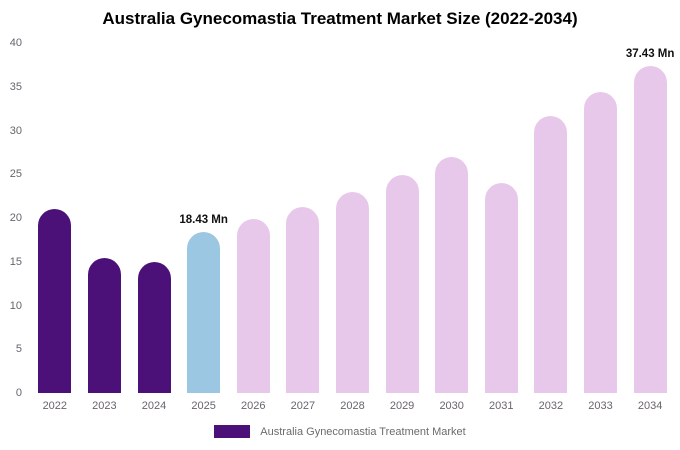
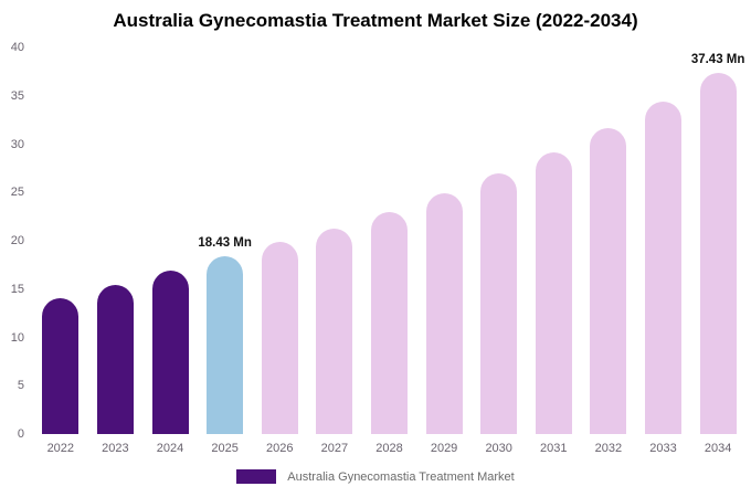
2022: 21 -> 14
2024: 15 -> 17
2031: 24 -> 29
